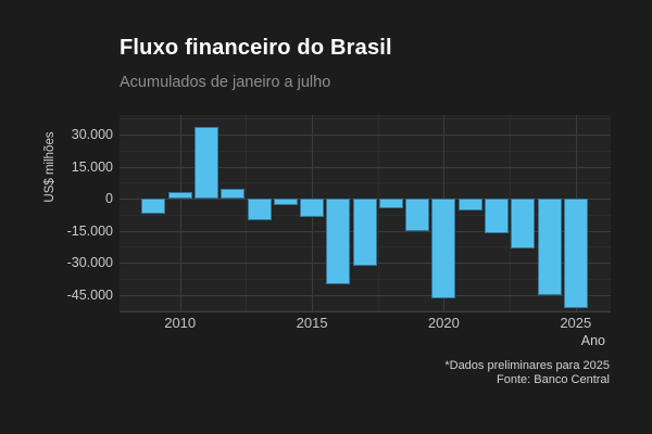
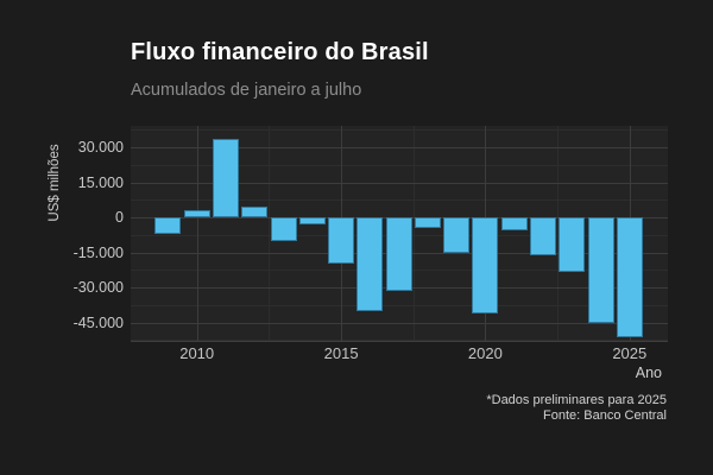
2015: -8000 -> -20000
2020: -47000 -> -41000
